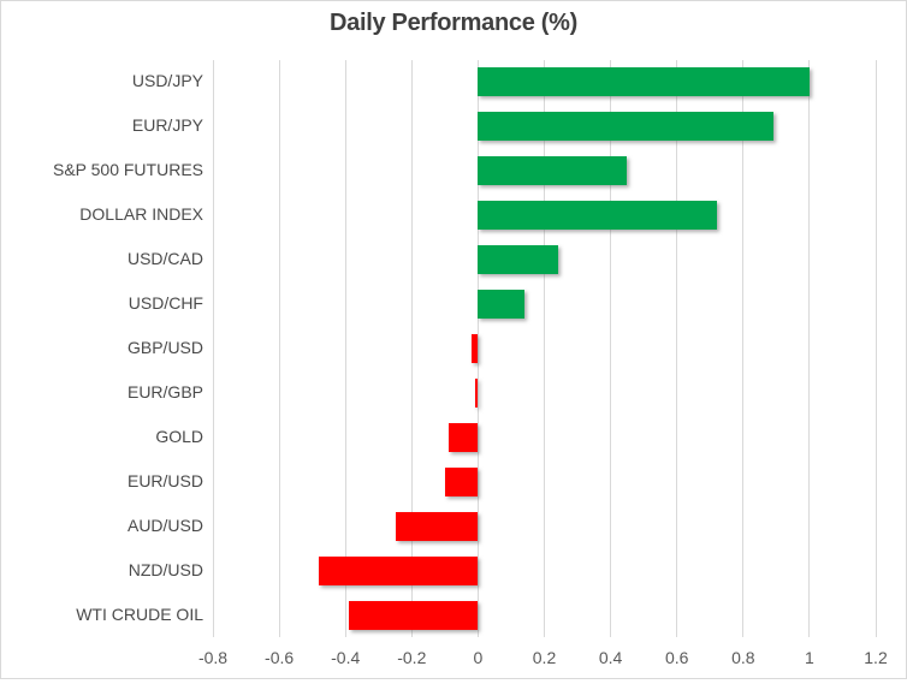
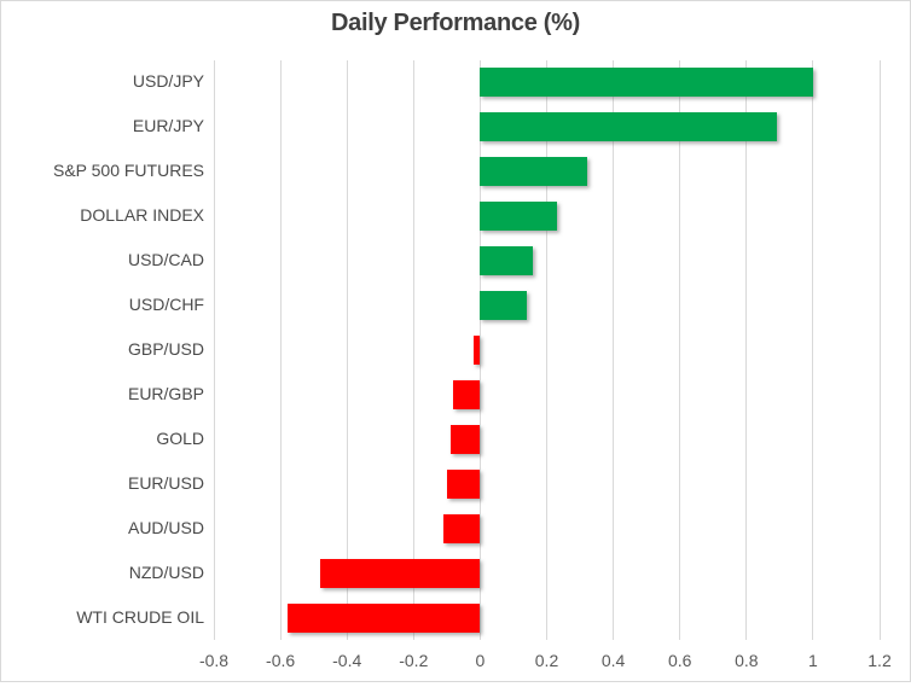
S&P 500 FUTURES: 0.45 -> 0.32
DOLLAR INDEX: 0.72 -> 0.23
USD/CAD: 0.24 -> 0.16
EUR/GBP: -0.01 -> -0.08
AUD/USD: -0.25 -> -0.11
WTI CRUDE OIL: -0.39 -> -0.58
